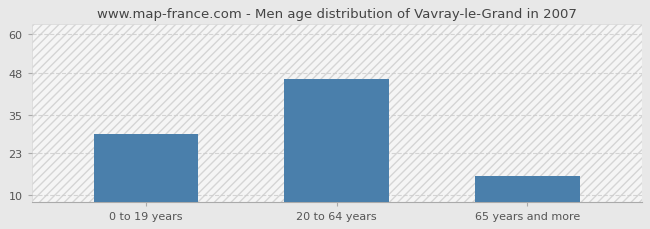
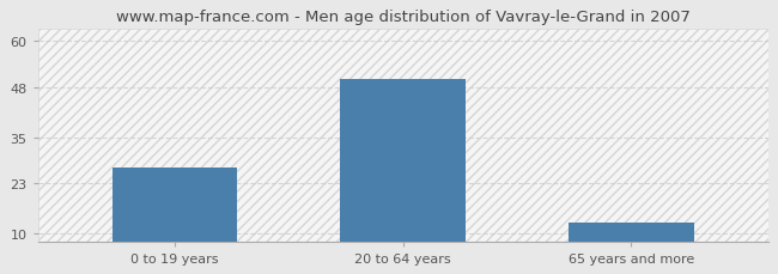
0 to 19 years: 29 -> 27
20 to 64 years: 46 -> 50
65 years and more: 16 -> 13
